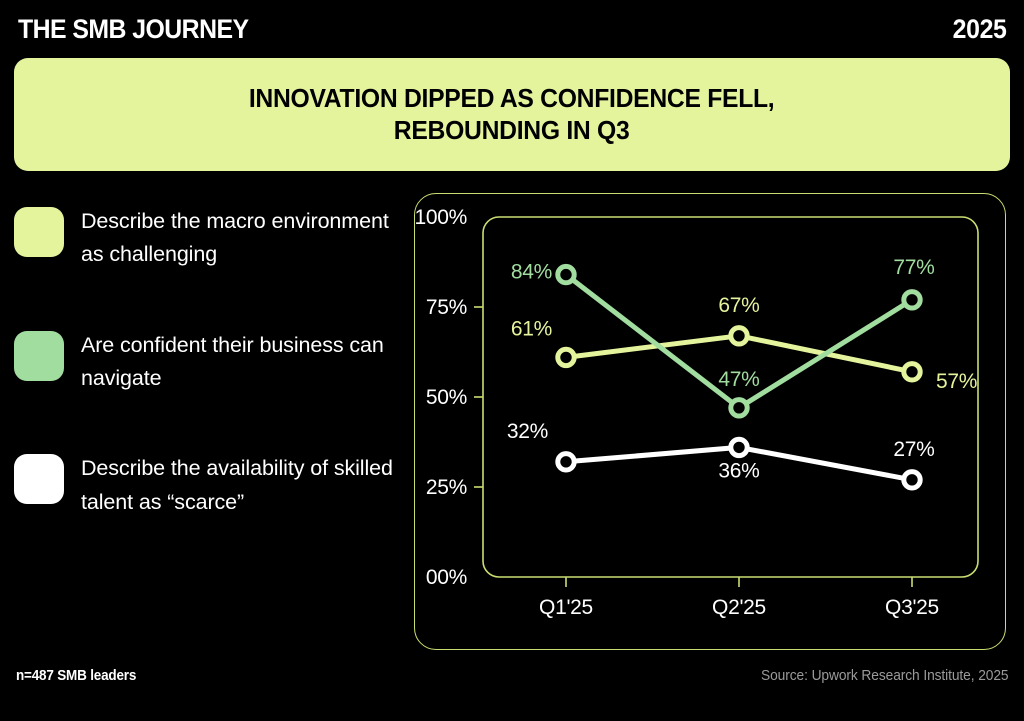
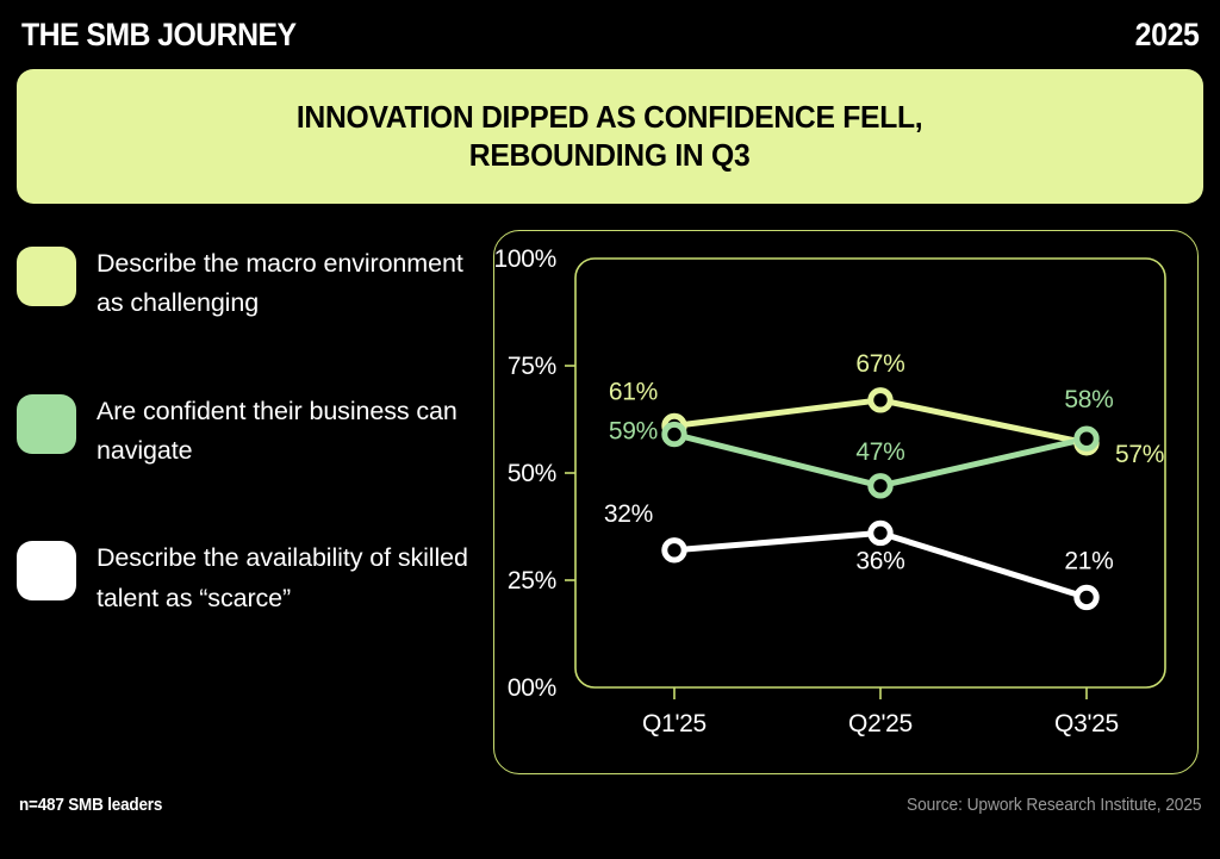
Are confident their business can navigate/Q1'25: 84% -> 59%
Are confident their business can navigate/Q3'25: 77% -> 58%
Describe the availability of skilled talent as “scarce”/Q3'25: 27% -> 21%
